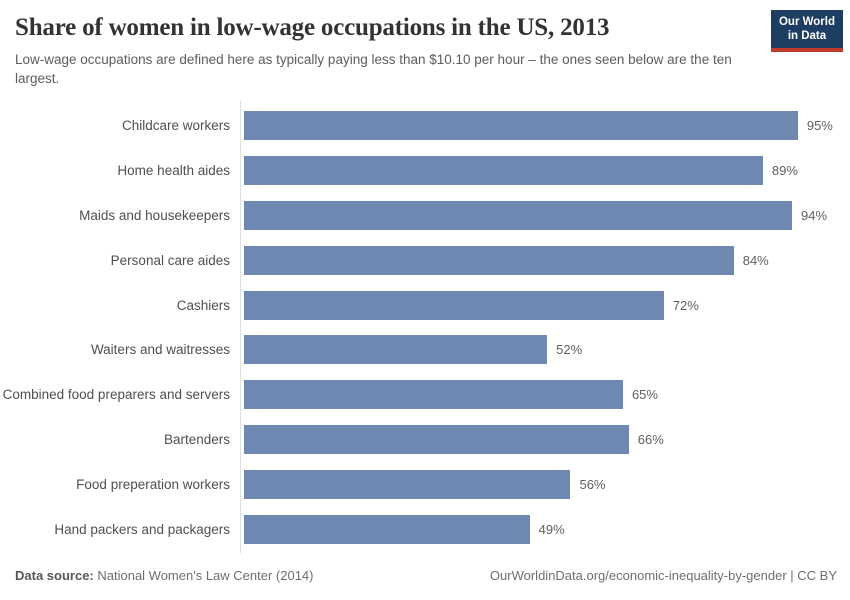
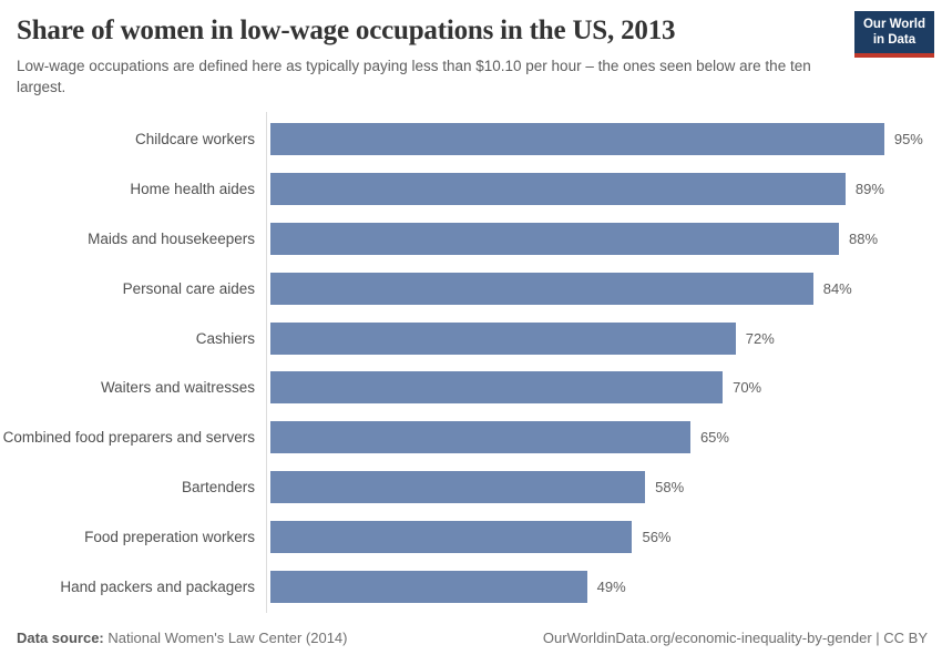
Maids and housekeepers: 94% -> 88%
Waiters and waitresses: 52% -> 70%
Bartenders: 66% -> 58%
